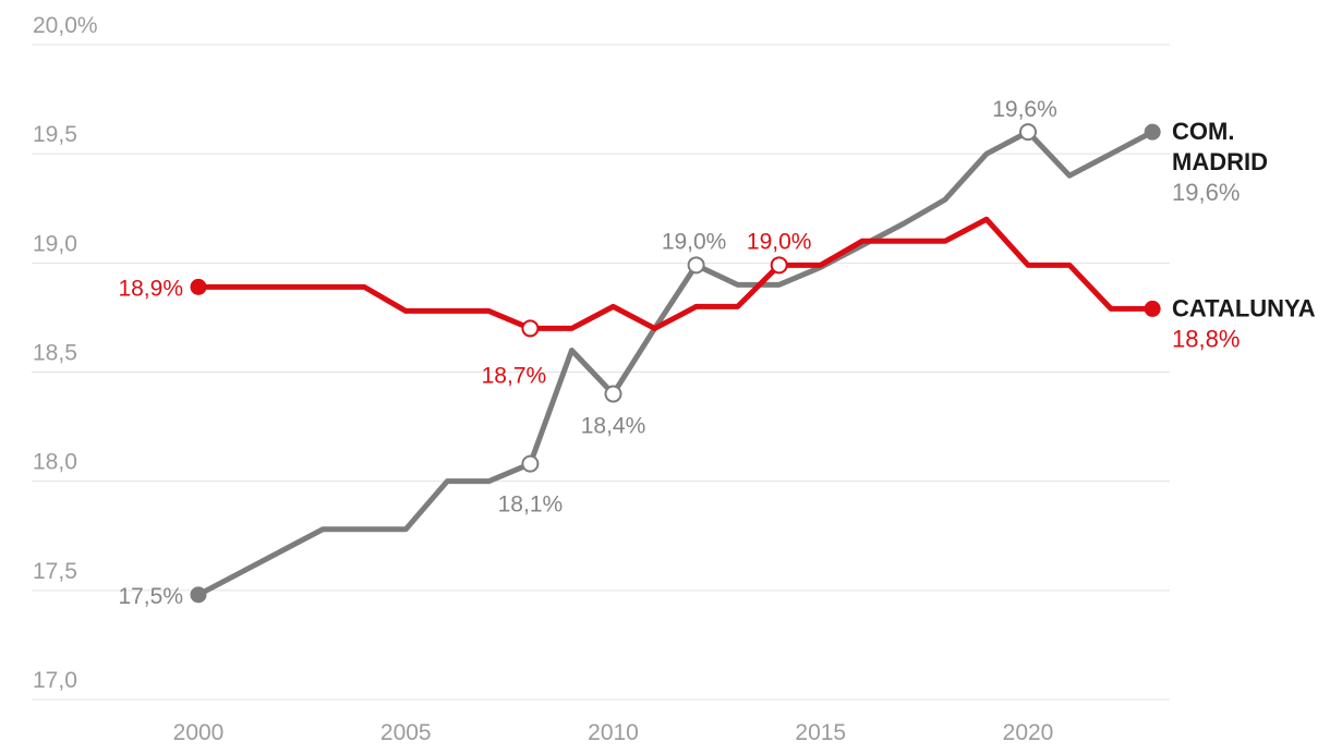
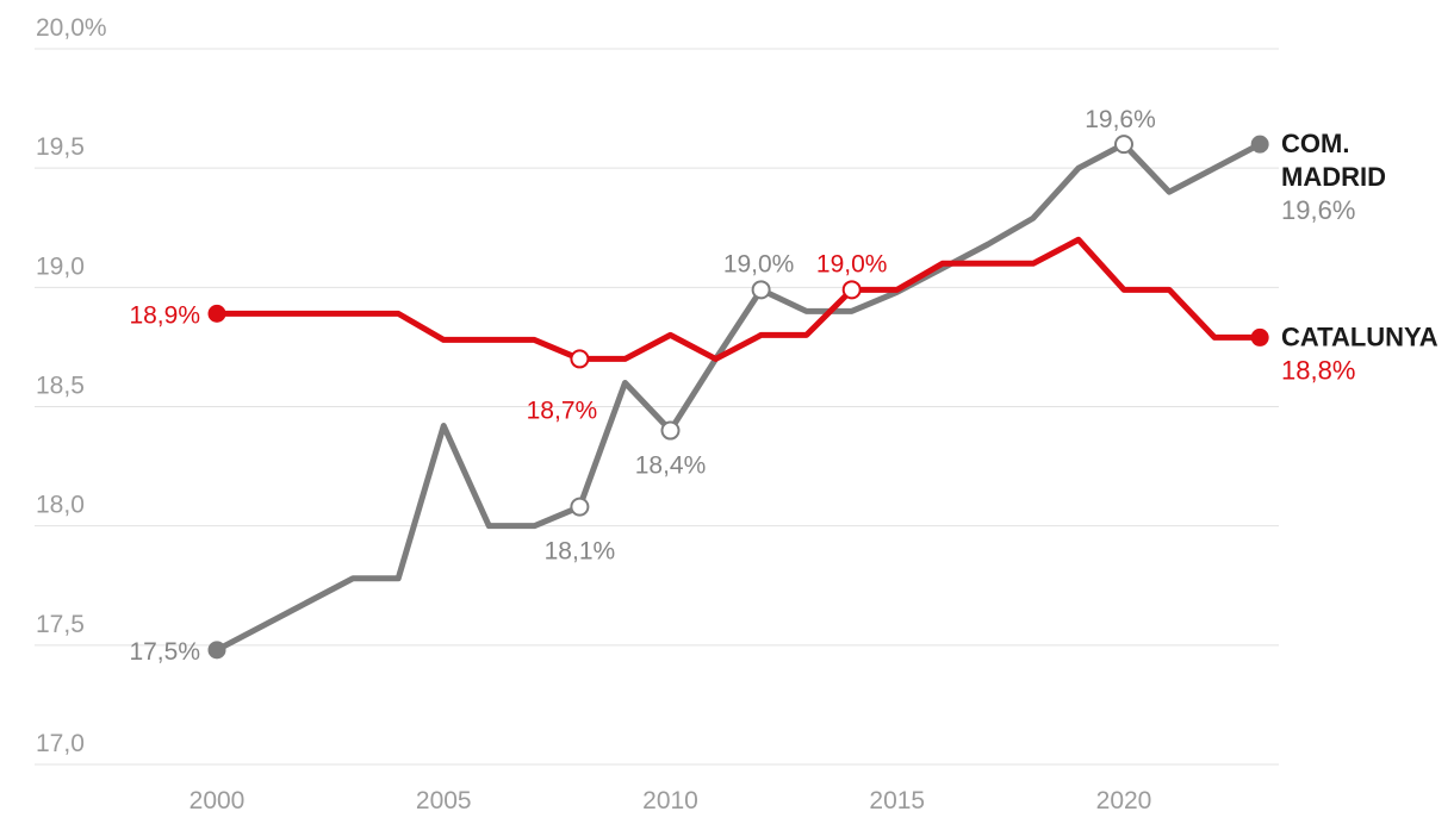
COM. MADRID/2005: 17,78% -> 18,42%
